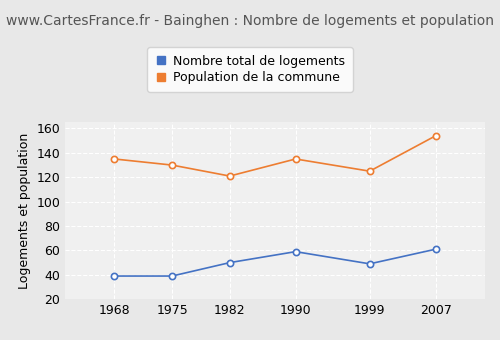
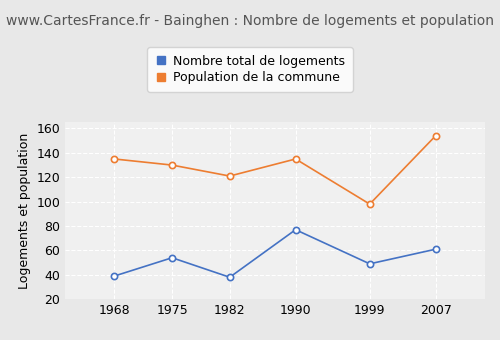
Nombre total de logements/1975: 39 -> 54
Nombre total de logements/1982: 50 -> 38
Nombre total de logements/1990: 59 -> 77
Population de la commune/1999: 125 -> 98
